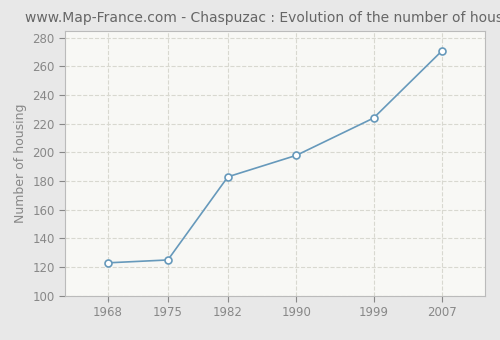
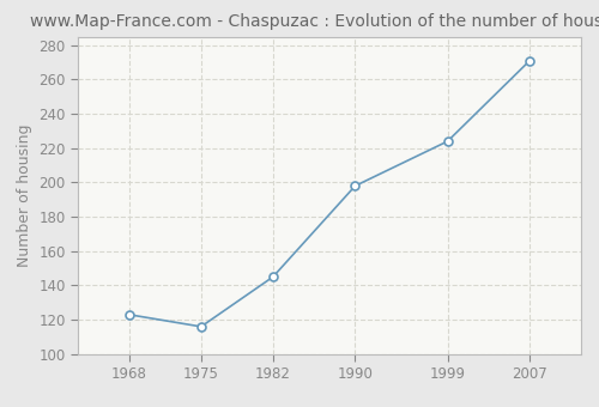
1975: 125 -> 116
1982: 183 -> 145
